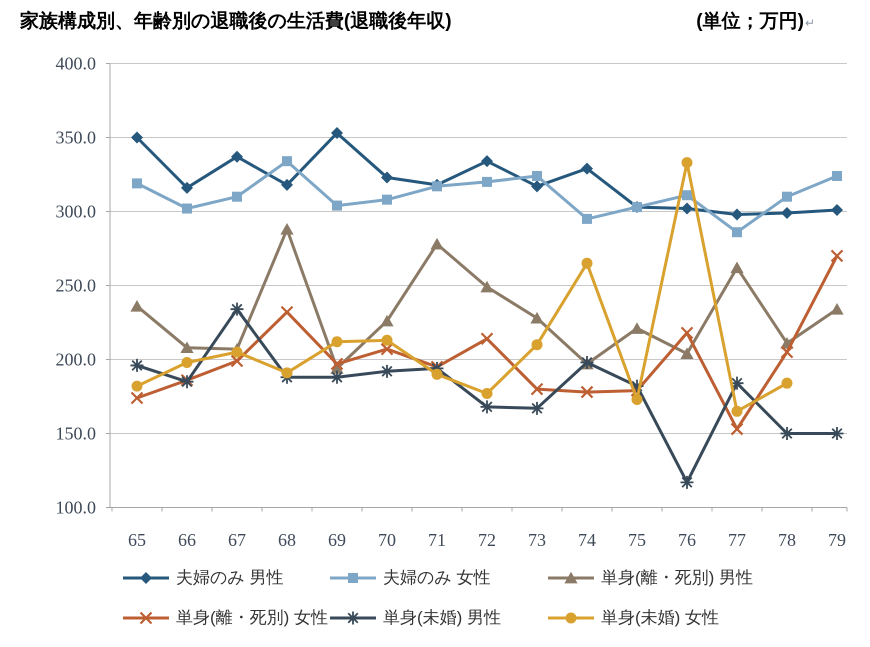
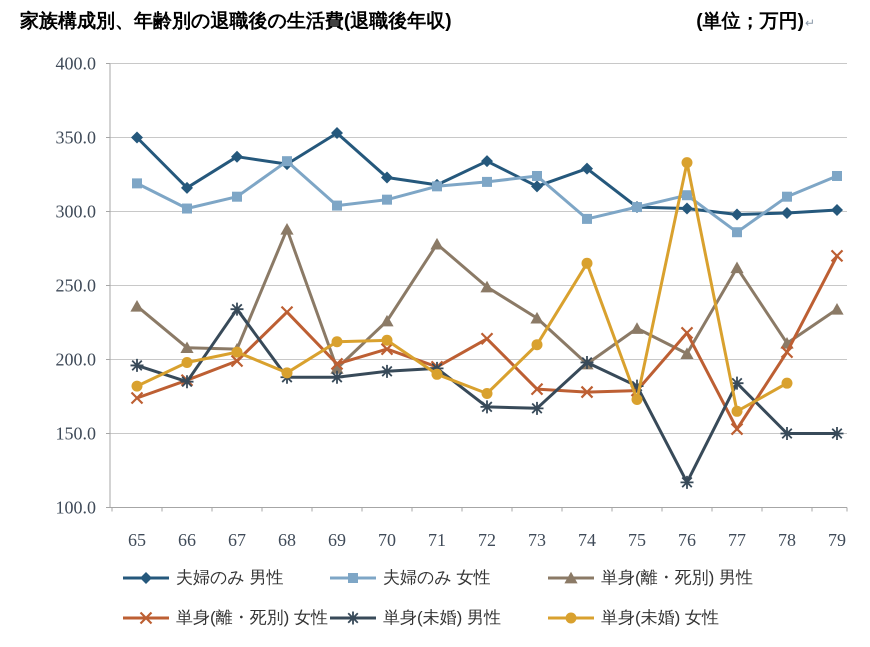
夫婦のみ 男性/68: 318 -> 332
